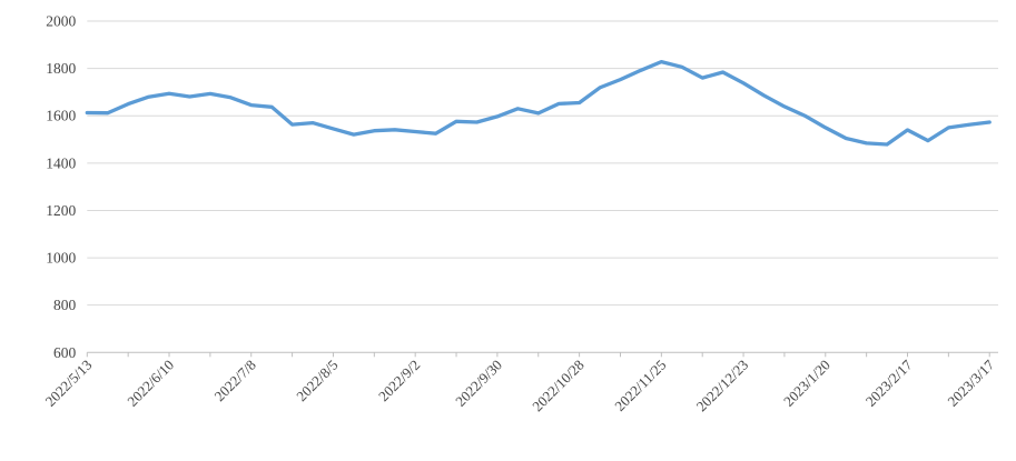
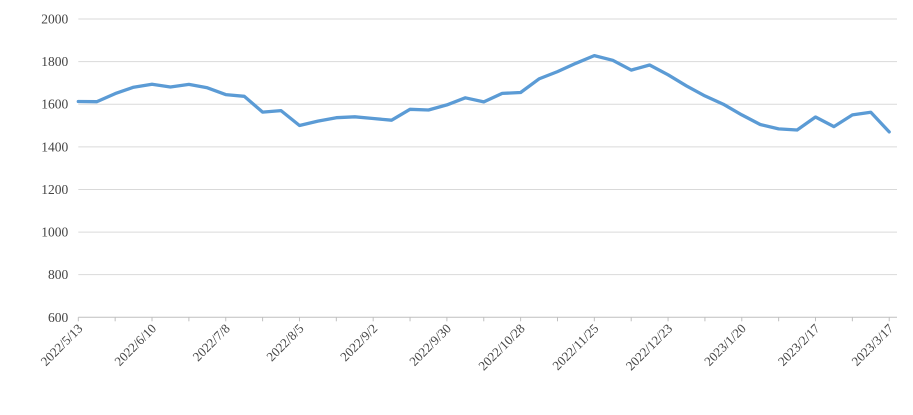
2022/8/5: 1540 -> 1500
2023/3/17: 1570 -> 1470
